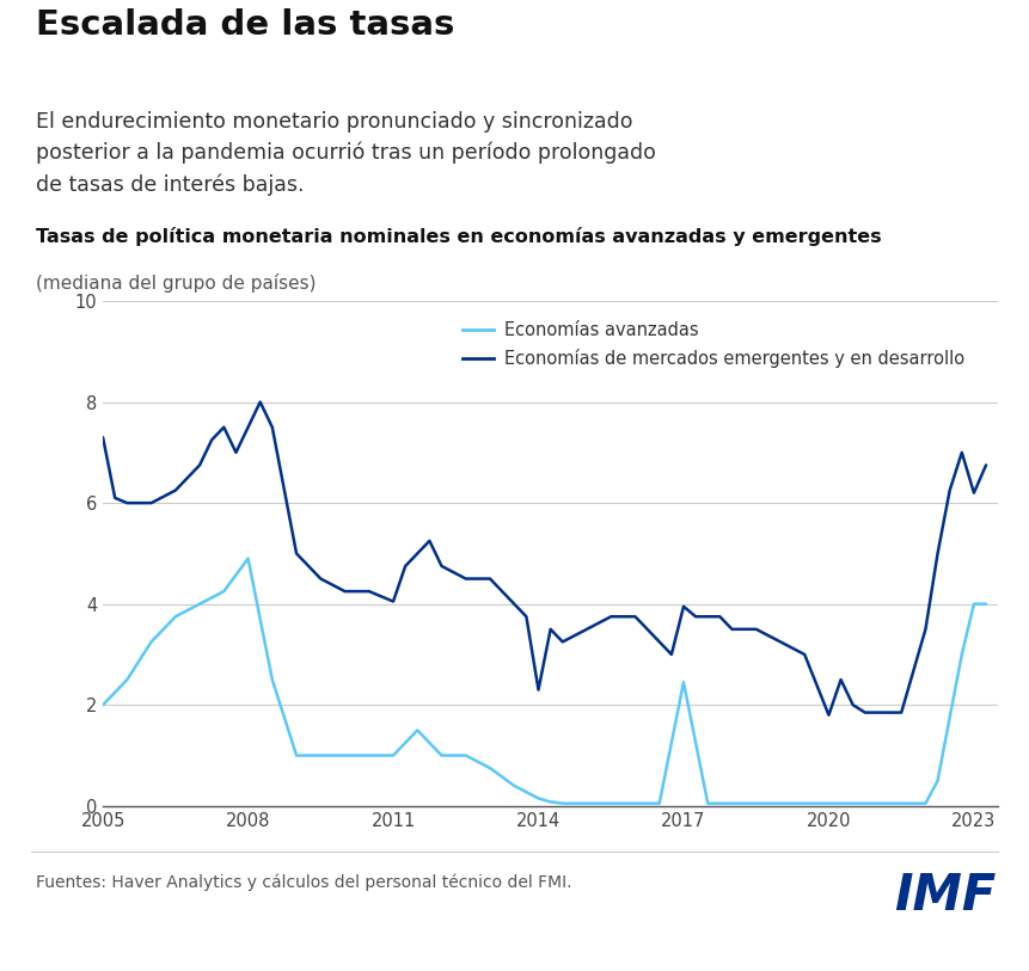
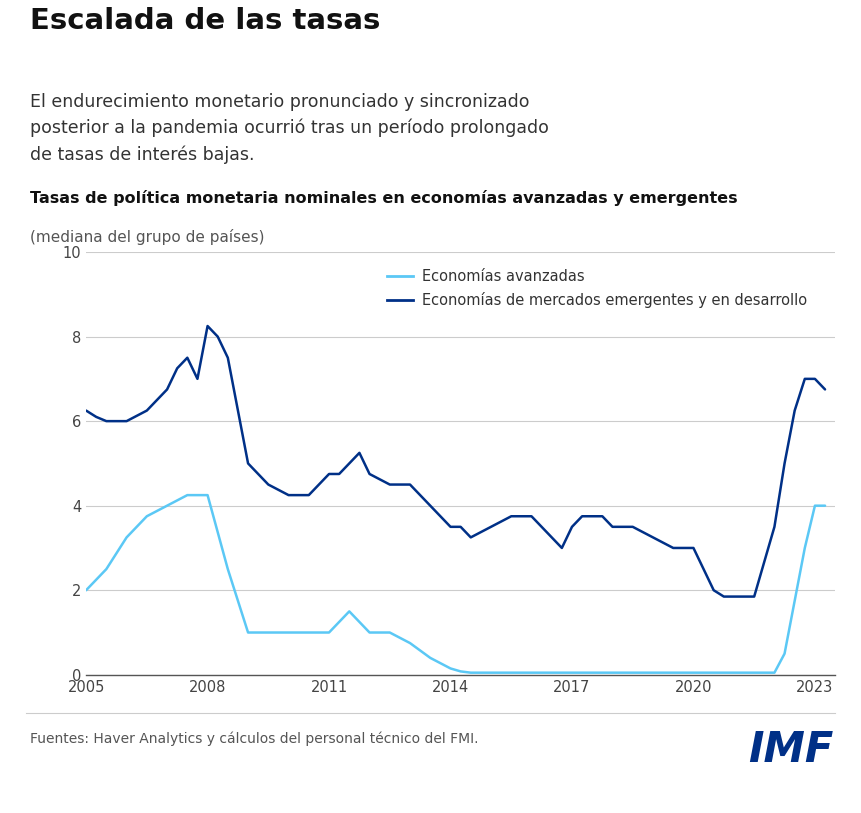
Economías de mercados emergentes y en desarrollo/2005: 7.30 -> 6.25
Economías avanzadas/2008: 4.90 -> 4.25
Economías de mercados emergentes y en desarrollo/2008: 7.50 -> 8.25
Economías de mercados emergentes y en desarrollo/2011: 4.05 -> 4.75
Economías de mercados emergentes y en desarrollo/2014: 2.30 -> 3.50
Economías avanzadas/2017: 2.45 -> 0.05
Economías de mercados emergentes y en desarrollo/2017: 3.95 -> 3.50
Economías de mercados emergentes y en desarrollo/2020: 1.80 -> 3.00
Economías de mercados emergentes y en desarrollo/2023: 6.20 -> 7.00
